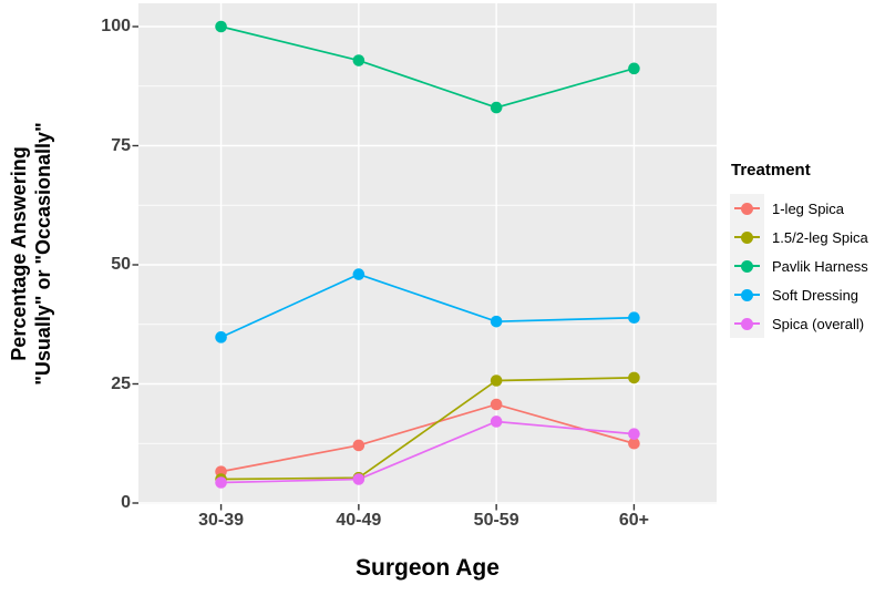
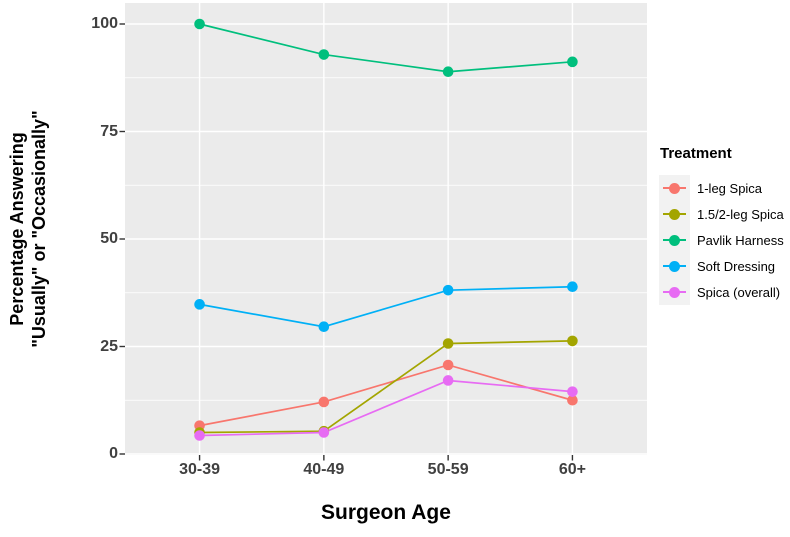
Soft Dressing/40-49: 48 -> 30
Pavlik Harness/50-59: 83 -> 89
